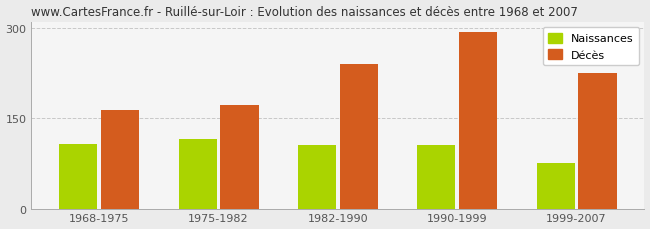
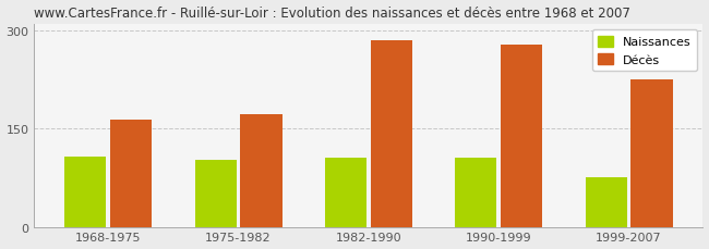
Naissances/1975-1982: 116 -> 102
Décès/1982-1990: 240 -> 285
Décès/1990-1999: 292 -> 278
